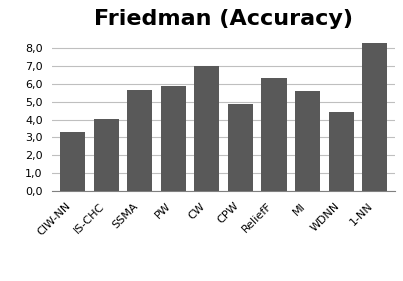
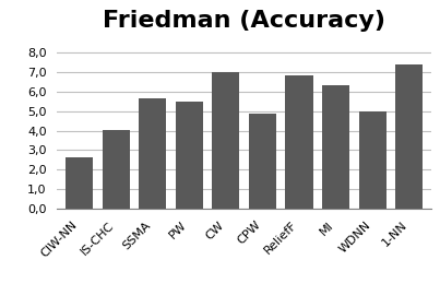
CIW-NN: 3,3 -> 2,6
PW: 5,9 -> 5,5
ReliefF: 6,3 -> 6,8
MI: 5,6 -> 6,3
WDNN: 4,4 -> 5,0
1-NN: 8,3 -> 7,4
